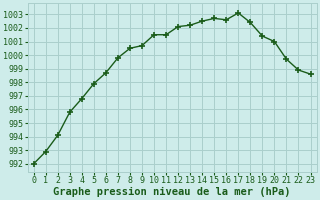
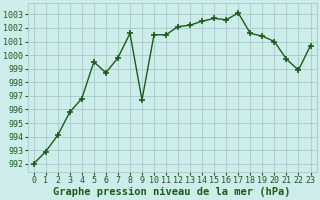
5: 997.9 -> 999.5
8: 1000.5 -> 1001.6
9: 1000.7 -> 996.7
18: 1002.4 -> 1001.6
23: 998.6 -> 1000.7
